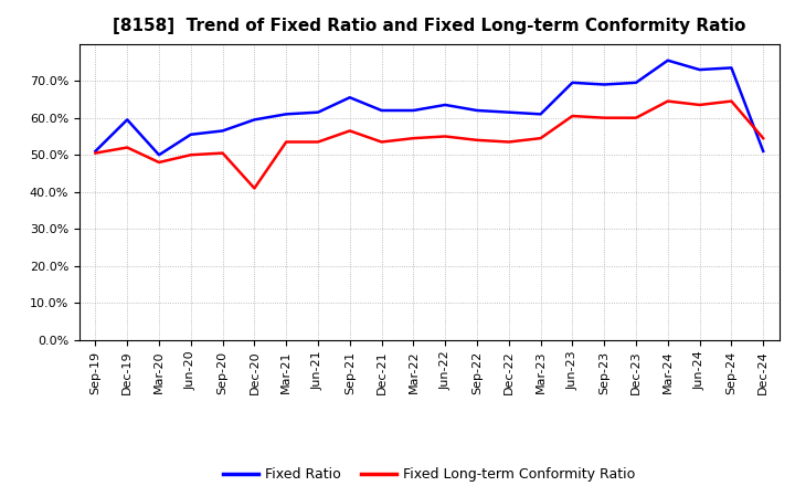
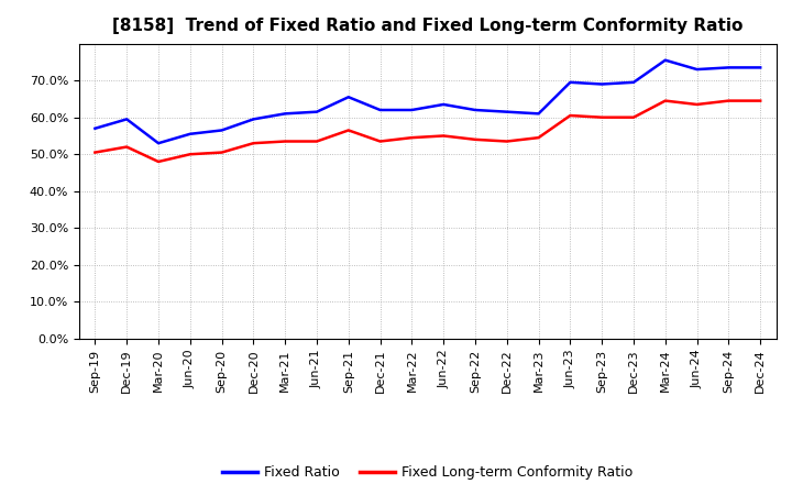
Fixed Ratio/Sep-19: 51.0% -> 57.0%
Fixed Ratio/Mar-20: 50.0% -> 53.0%
Fixed Long-term Conformity Ratio/Dec-20: 41.0% -> 53.0%
Fixed Ratio/Dec-24: 51.0% -> 73.5%
Fixed Long-term Conformity Ratio/Dec-24: 54.5% -> 64.5%
